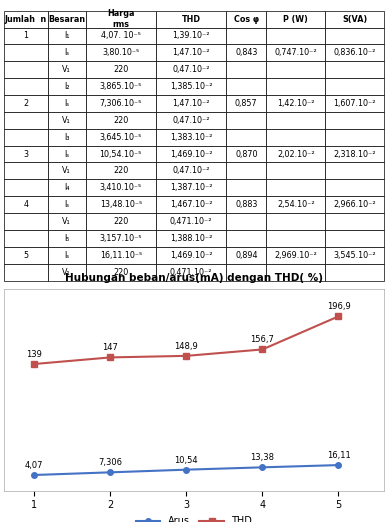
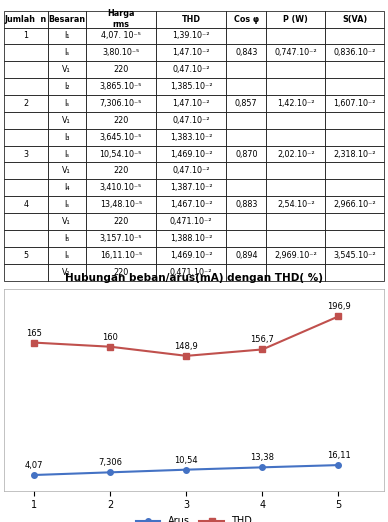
THD/1: 139 -> 165
THD/2: 147 -> 160
